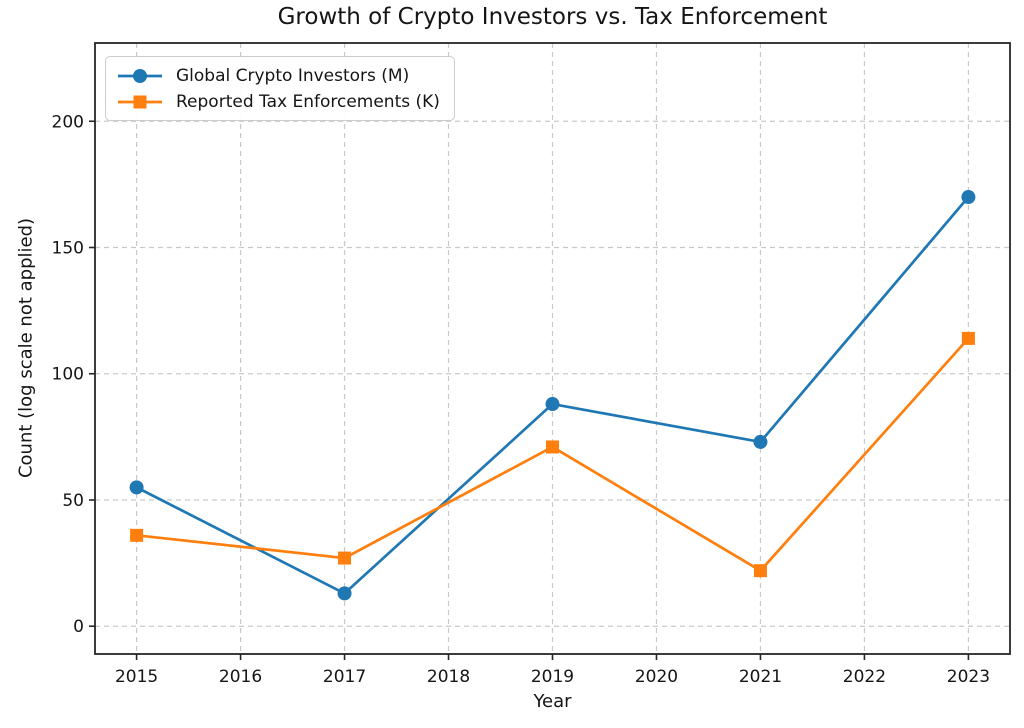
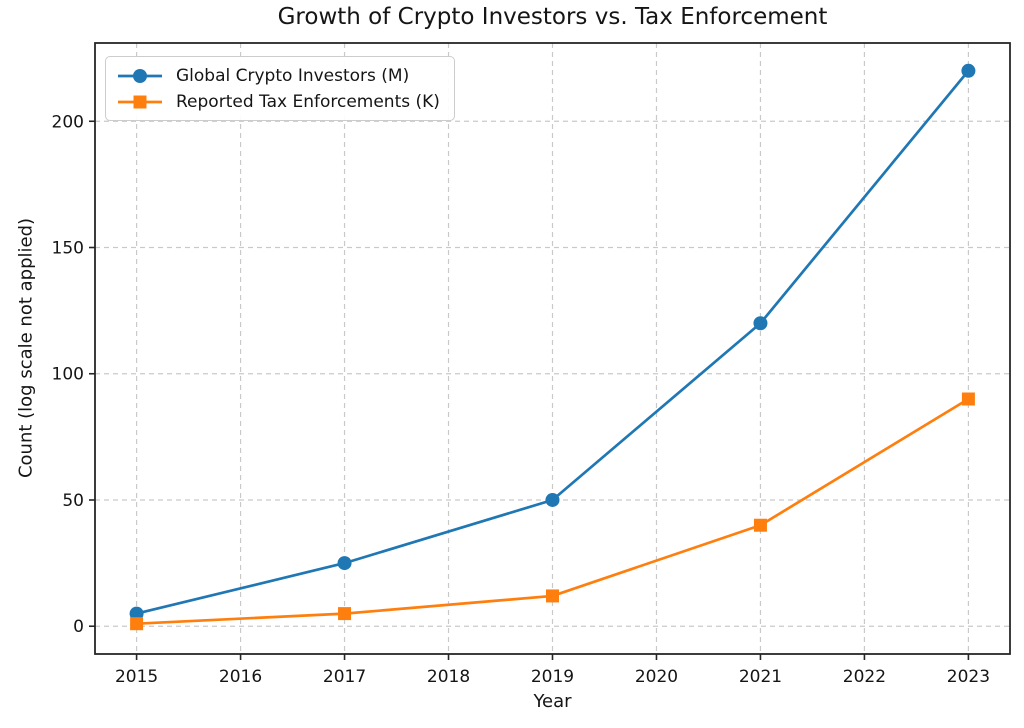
Global Crypto Investors (M)/2015: 55 -> 5
Reported Tax Enforcements (K)/2015: 36 -> 1
Global Crypto Investors (M)/2017: 13 -> 25
Reported Tax Enforcements (K)/2017: 27 -> 5
Global Crypto Investors (M)/2019: 88 -> 50
Reported Tax Enforcements (K)/2019: 71 -> 12
Global Crypto Investors (M)/2021: 73 -> 120
Reported Tax Enforcements (K)/2021: 22 -> 40
Global Crypto Investors (M)/2023: 170 -> 220
Reported Tax Enforcements (K)/2023: 114 -> 90
